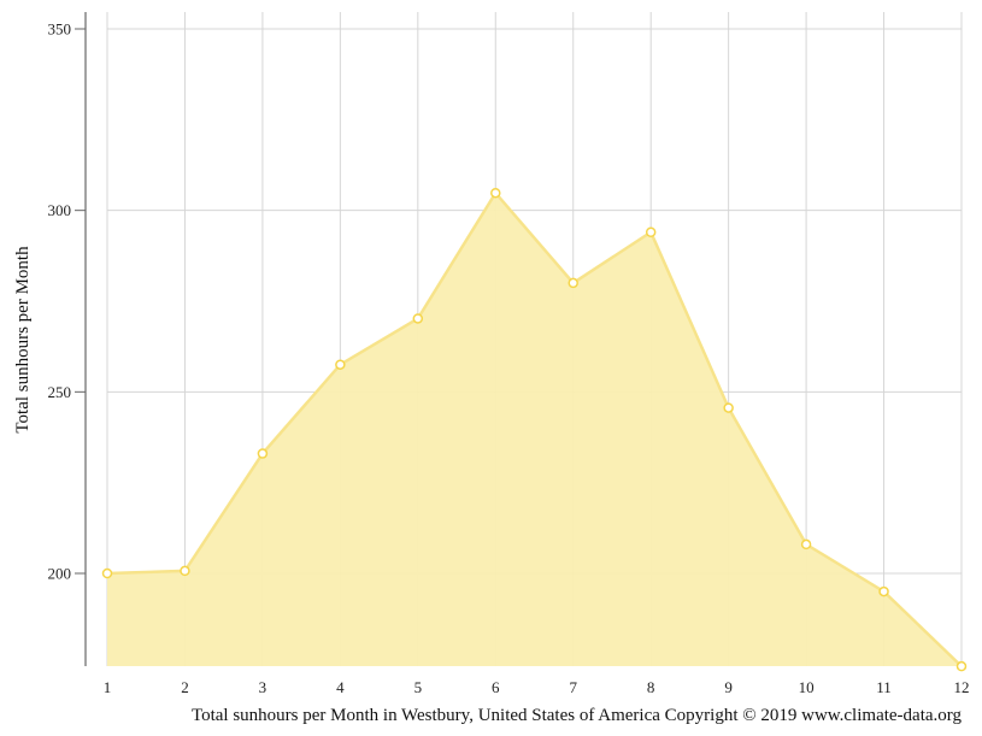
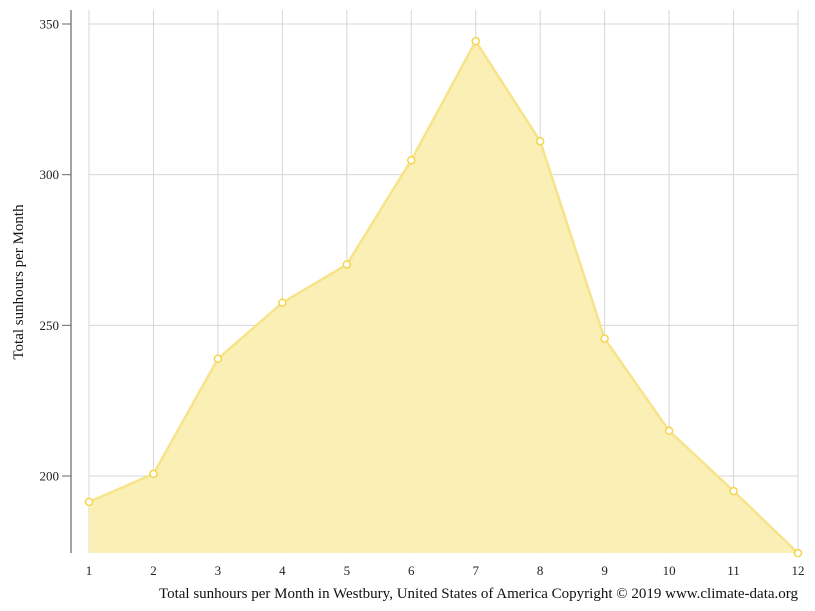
1: 200 -> 191
3: 233 -> 239
7: 280 -> 344
8: 294 -> 311
10: 208 -> 215
